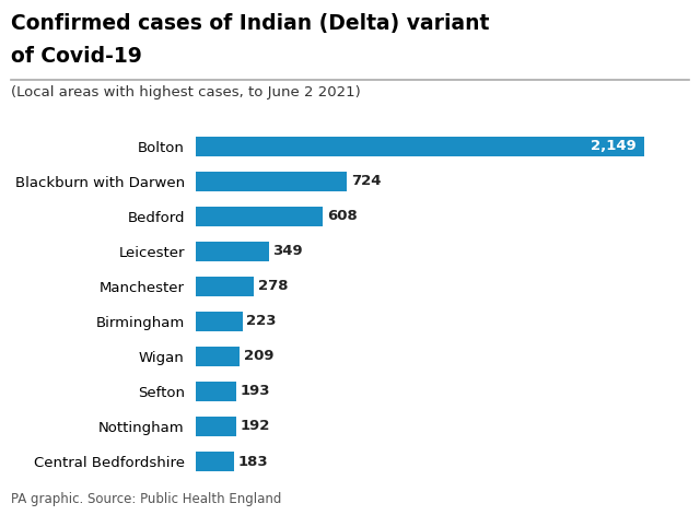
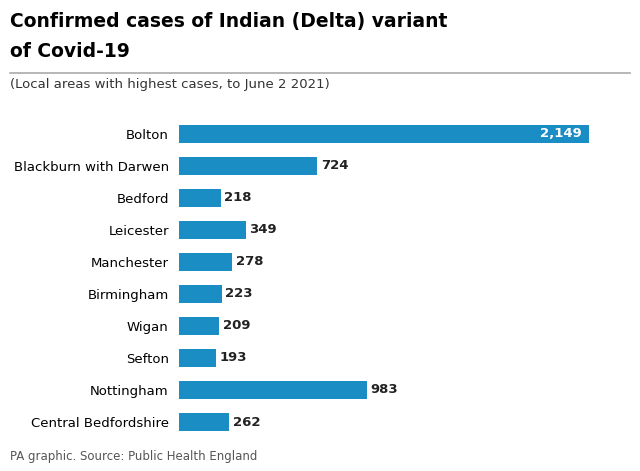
Bedford: 608 -> 218
Nottingham: 192 -> 983
Central Bedfordshire: 183 -> 262
